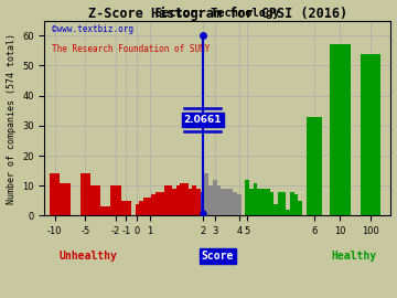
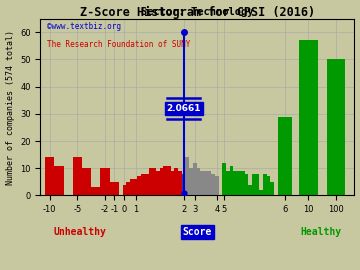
6: 33 -> 29
100: 54 -> 50
